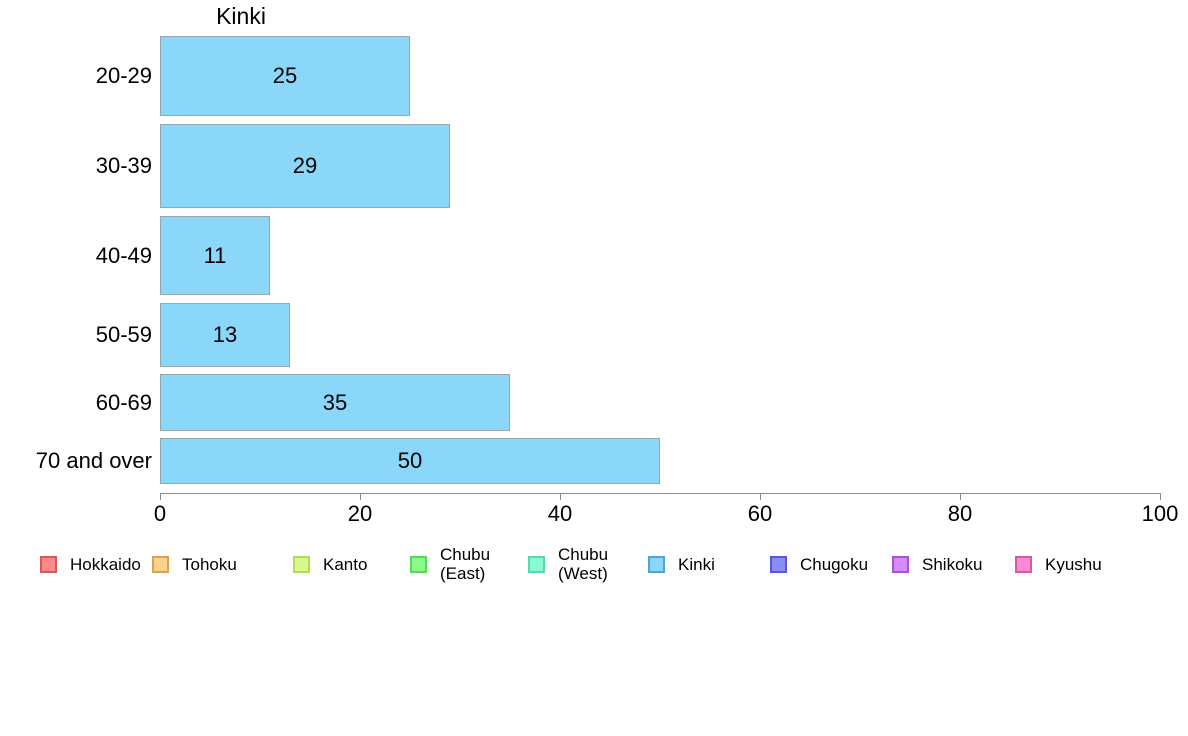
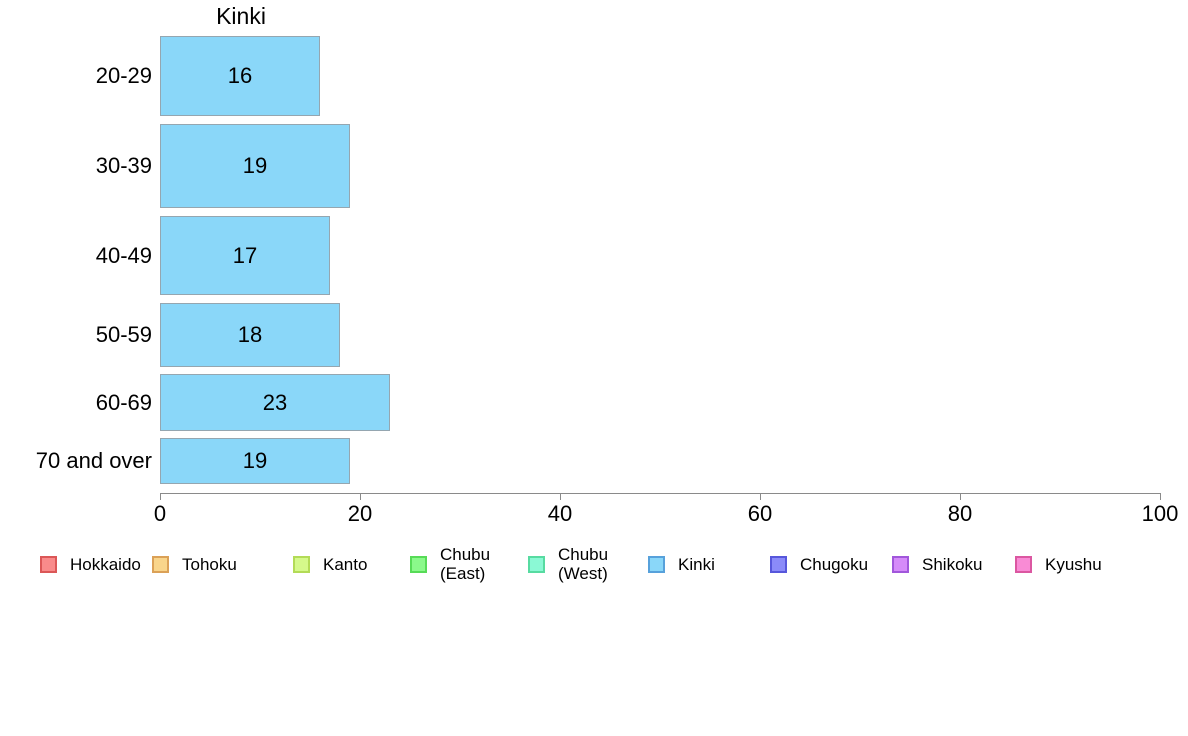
20-29: 25 -> 16
30-39: 29 -> 19
40-49: 11 -> 17
50-59: 13 -> 18
60-69: 35 -> 23
70 and over: 50 -> 19
